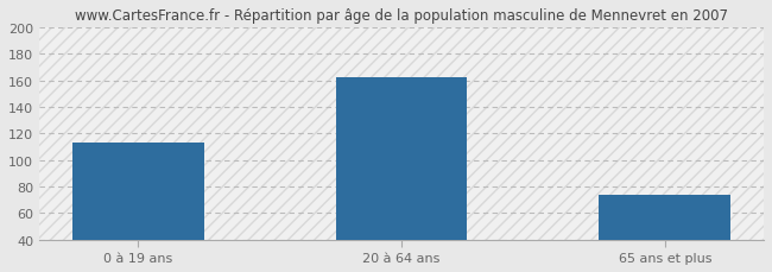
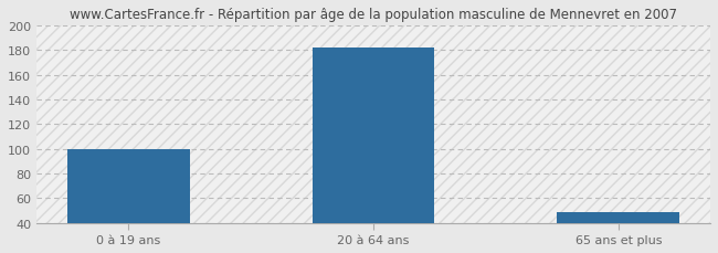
0 à 19 ans: 113 -> 100
20 à 64 ans: 162 -> 182
65 ans et plus: 74 -> 49
